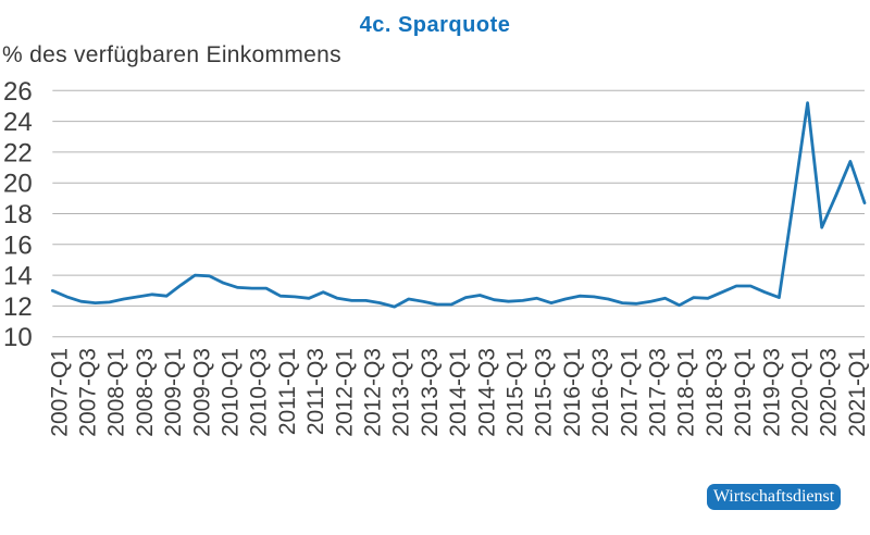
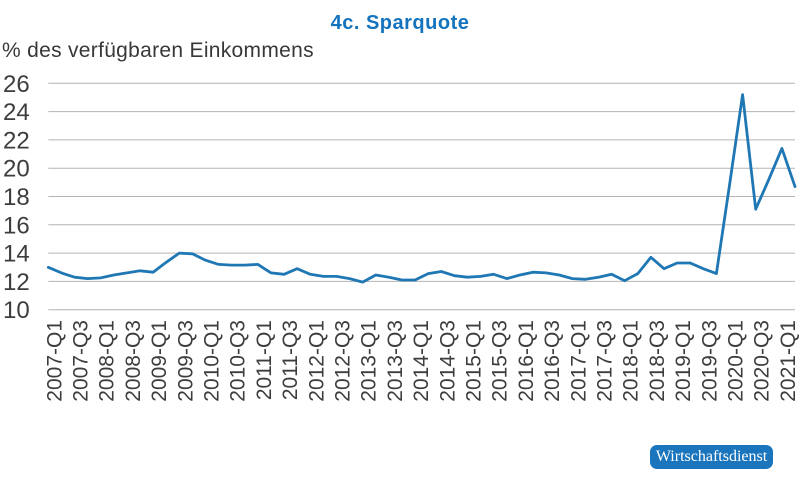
2011-Q1: 12.7 -> 13.2
2018-Q3: 12.5 -> 13.7
